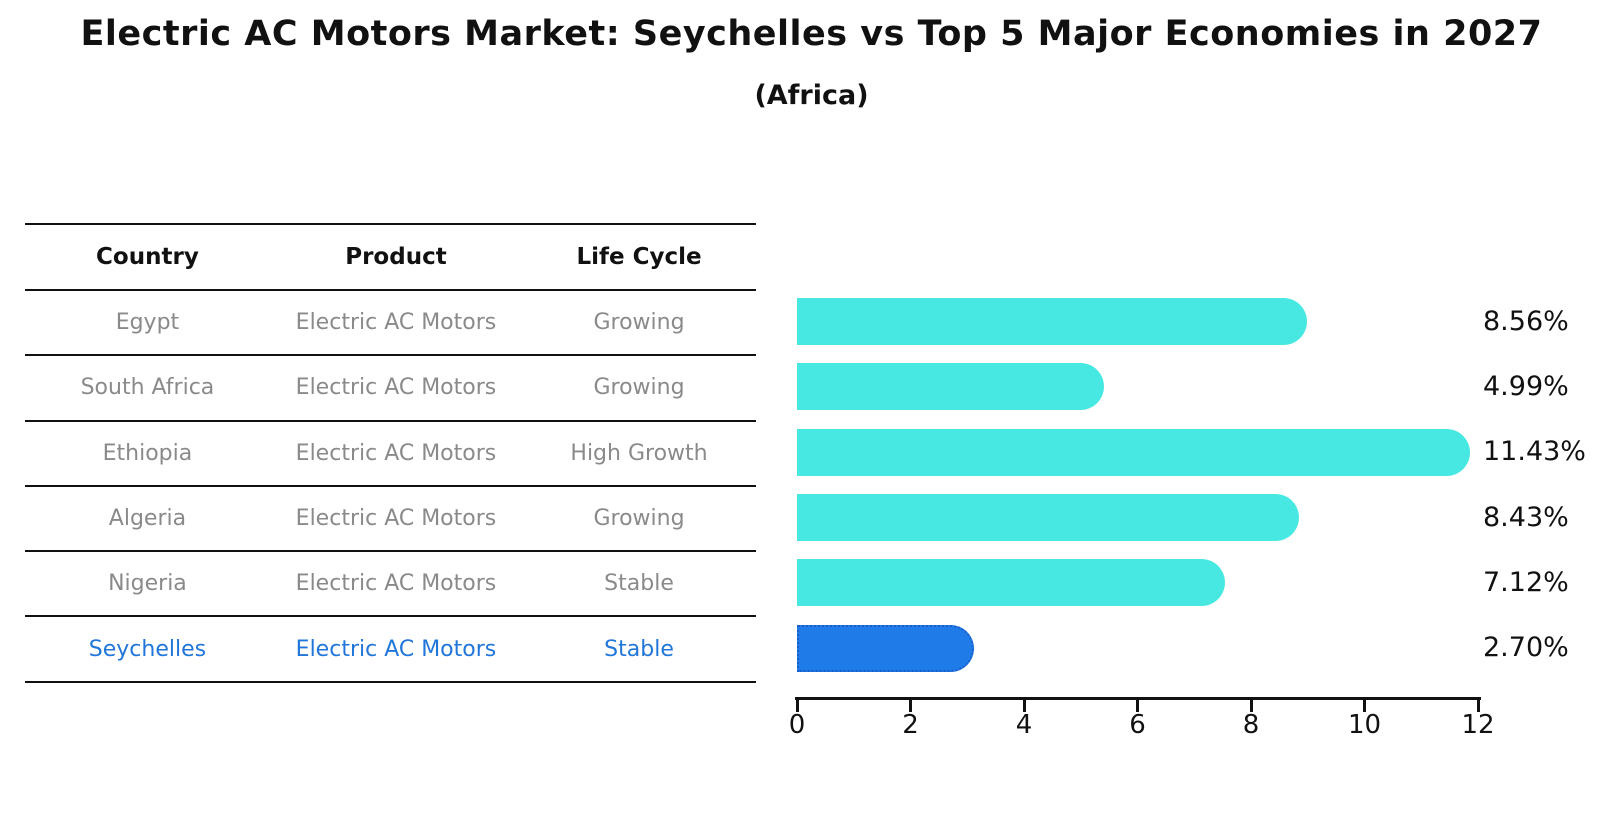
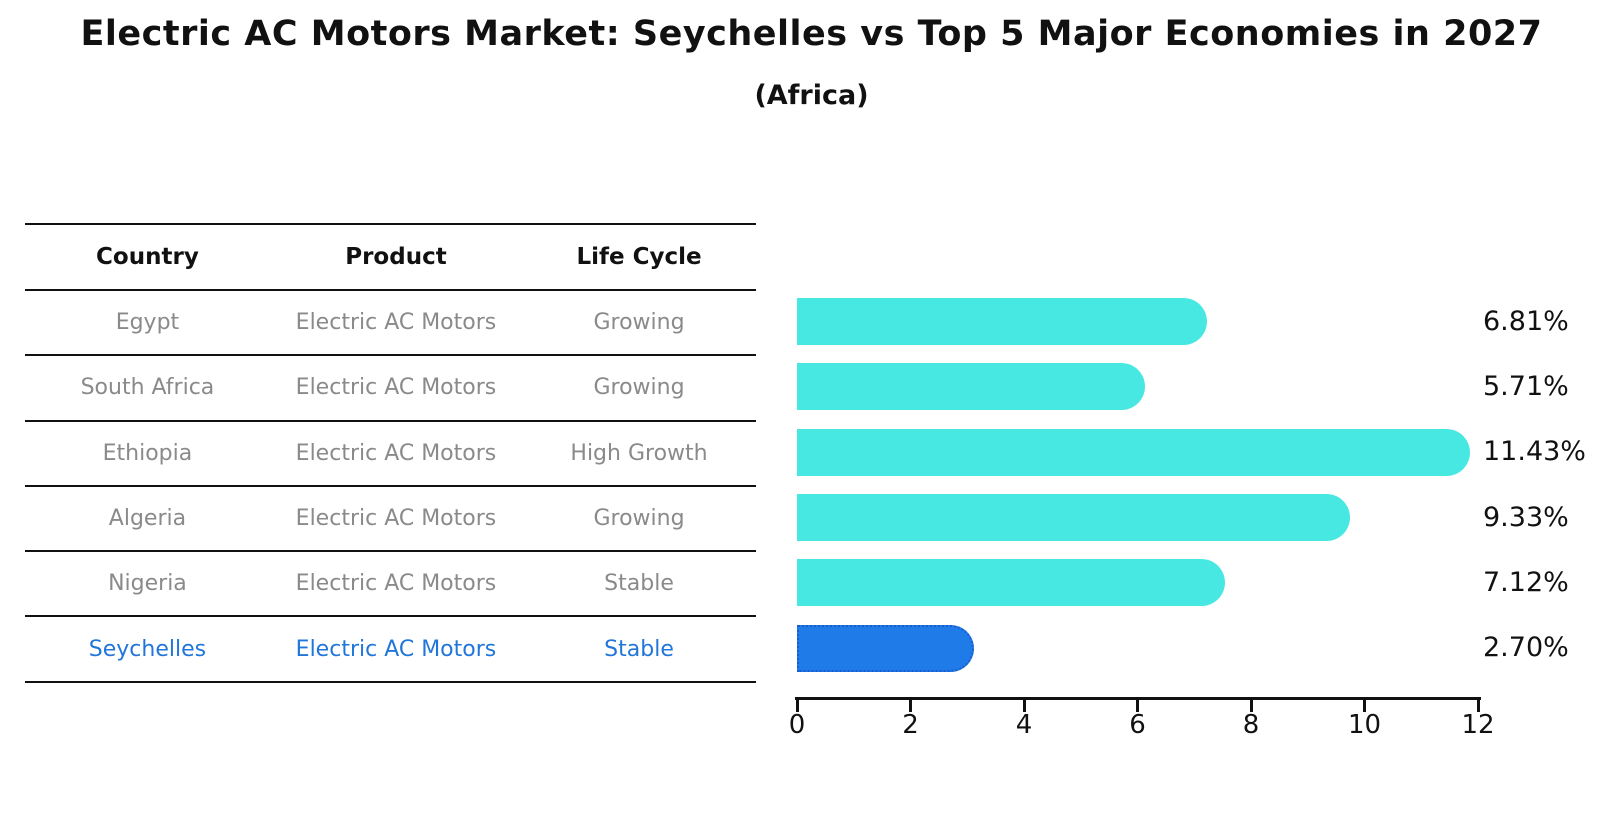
Egypt: 8.56% -> 6.81%
South Africa: 4.99% -> 5.71%
Algeria: 8.43% -> 9.33%
